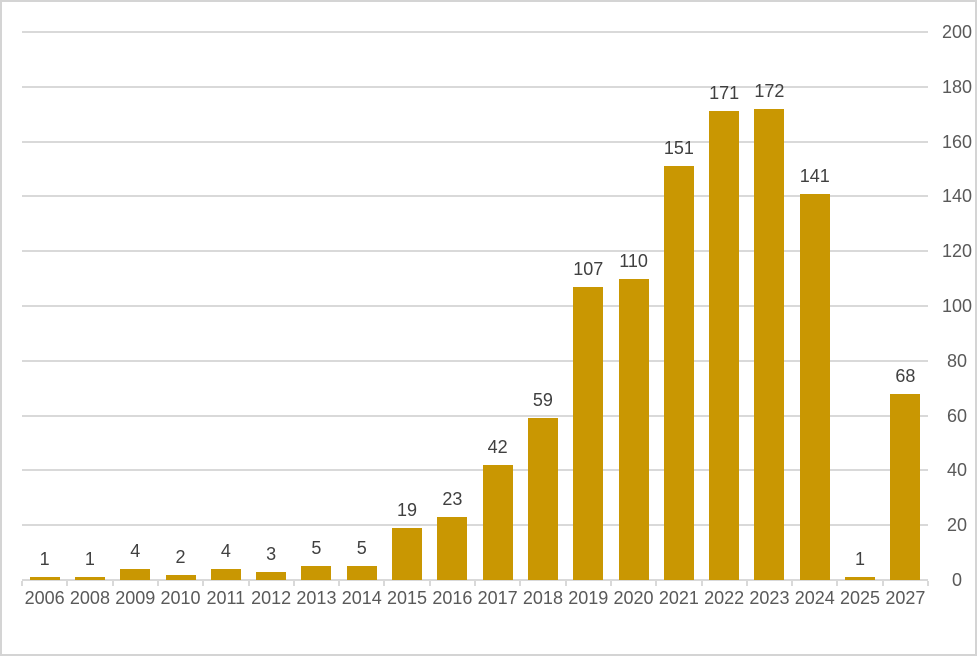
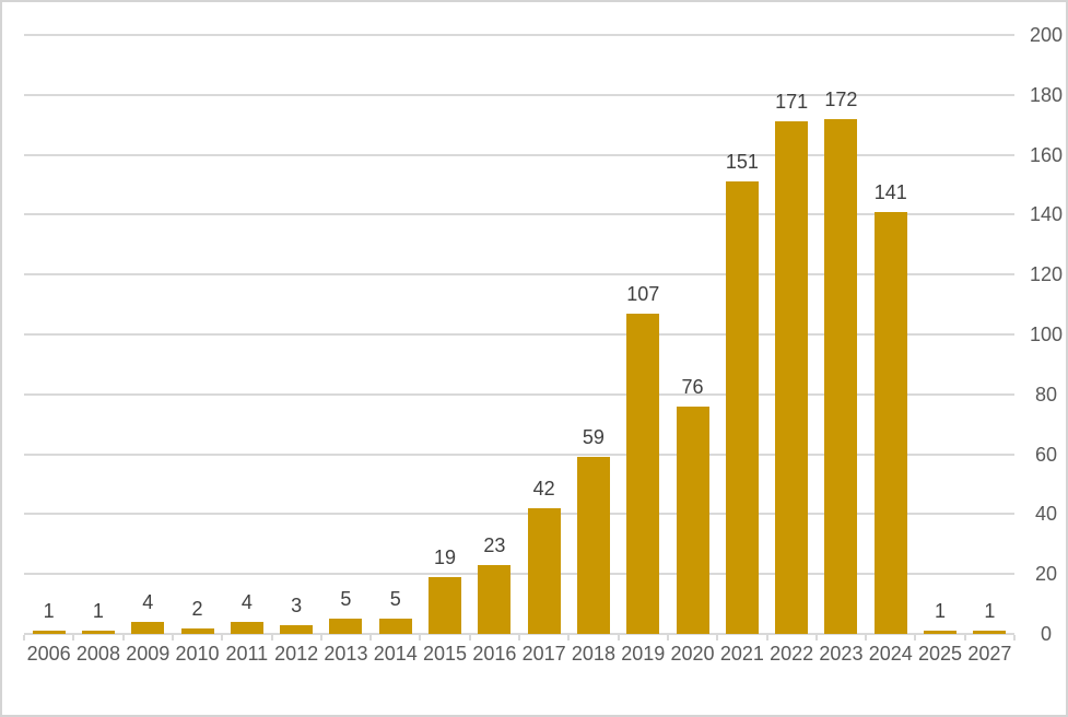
2020: 110 -> 76
2027: 68 -> 1
